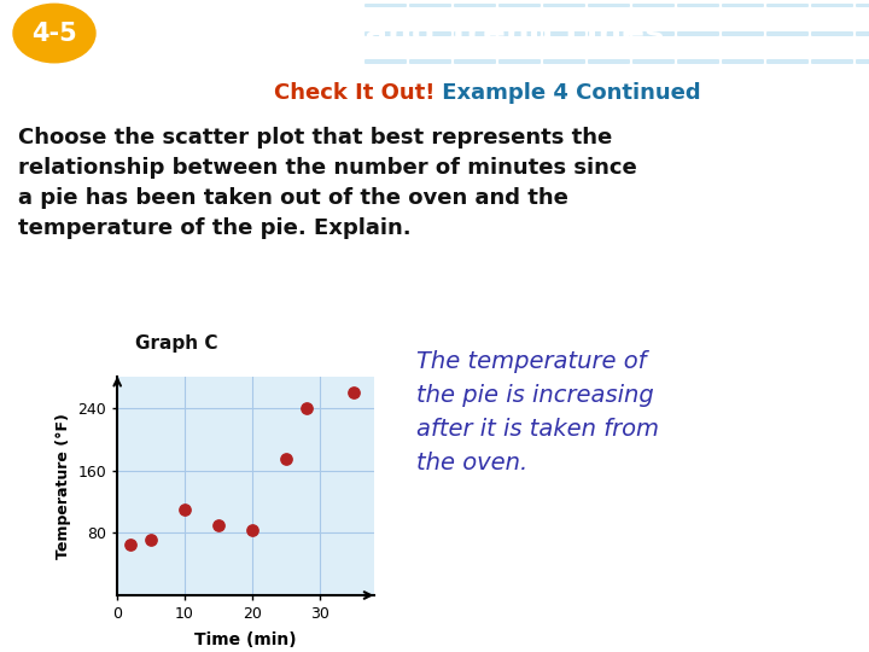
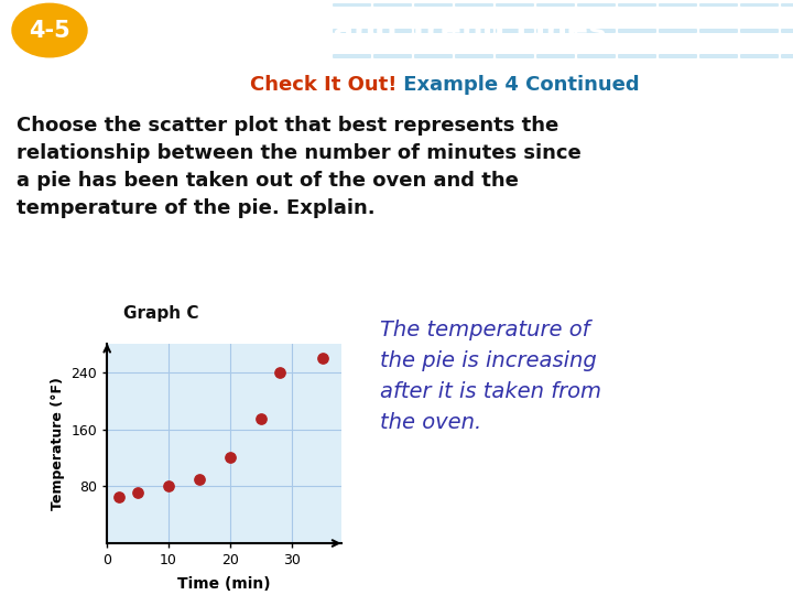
10: 110 -> 80
20: 84 -> 120
